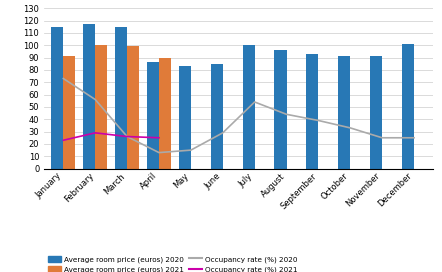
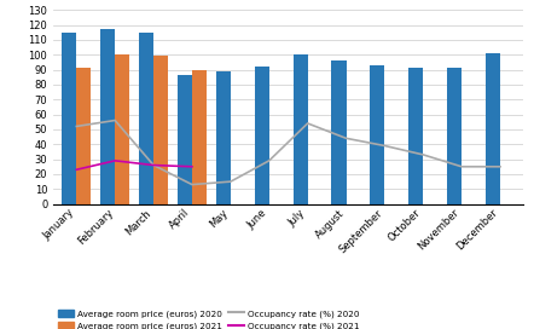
Occupancy rate (%) 2020/January: 73 -> 52
Average room price (euros) 2020/May: 83 -> 89
Average room price (euros) 2020/June: 85 -> 92
